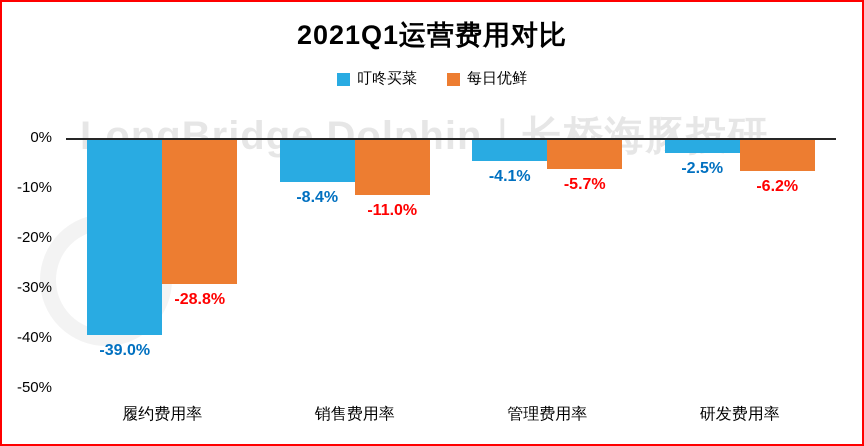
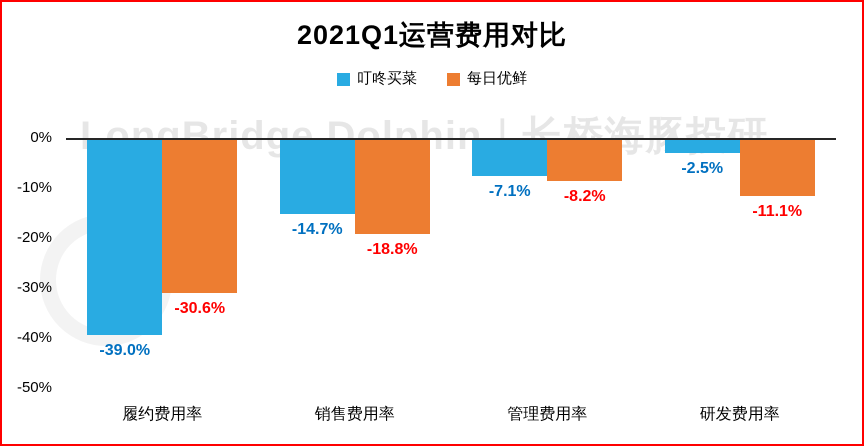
每日优鲜/履约费用率: -28.8% -> -30.6%
叮咚买菜/销售费用率: -8.4% -> -14.7%
每日优鲜/销售费用率: -11.0% -> -18.8%
叮咚买菜/管理费用率: -4.1% -> -7.1%
每日优鲜/管理费用率: -5.7% -> -8.2%
每日优鲜/研发费用率: -6.2% -> -11.1%
